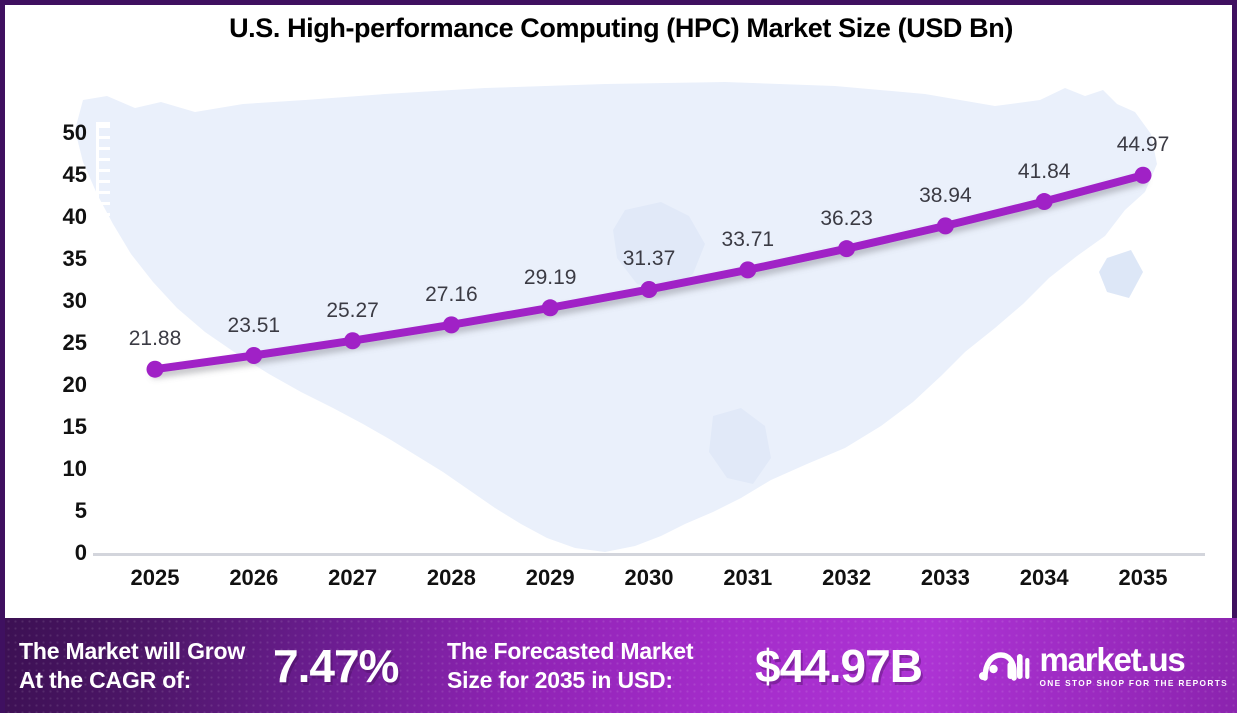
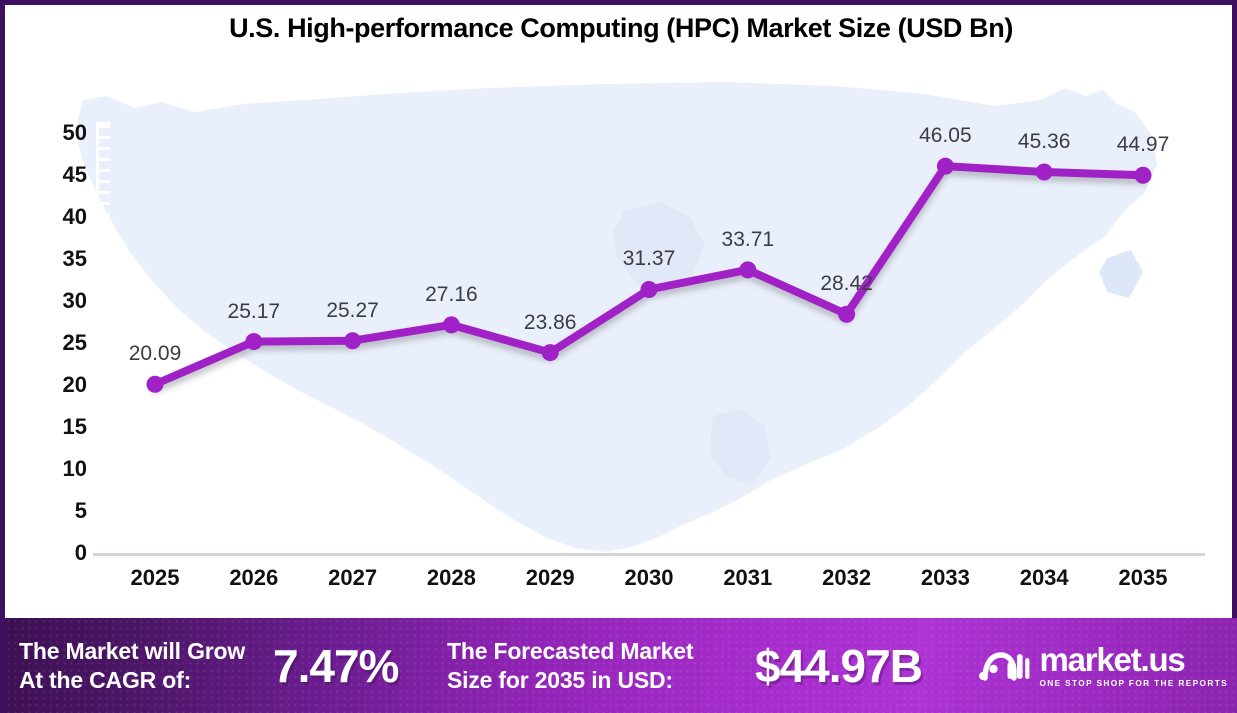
2025: 21.88 -> 20.09
2026: 23.51 -> 25.17
2029: 29.19 -> 23.86
2032: 36.23 -> 28.42
2033: 38.94 -> 46.05
2034: 41.84 -> 45.36
